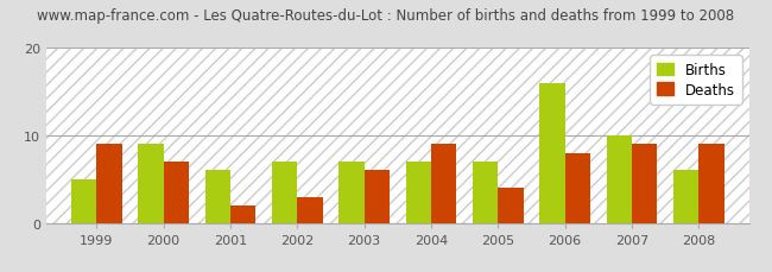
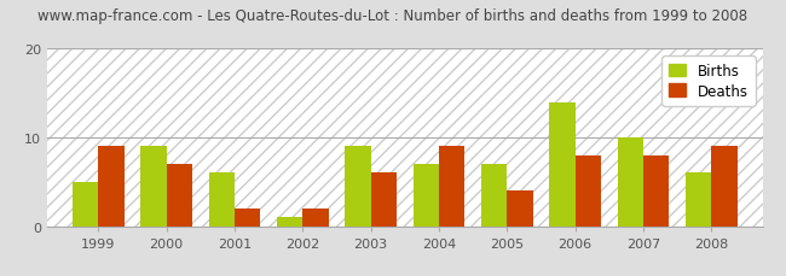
Births/2002: 7 -> 1
Deaths/2002: 3 -> 2
Births/2003: 7 -> 9
Births/2006: 16 -> 14
Deaths/2007: 9 -> 8
